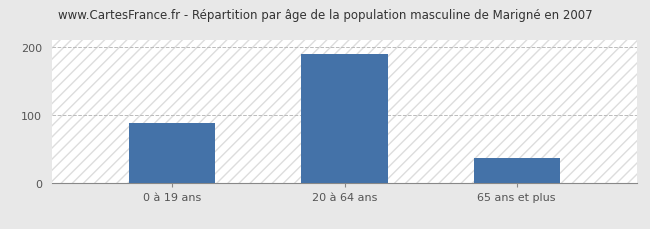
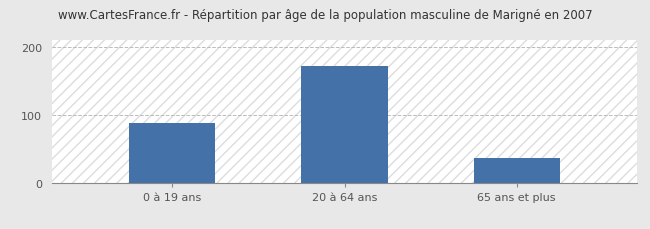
20 à 64 ans: 190 -> 172
